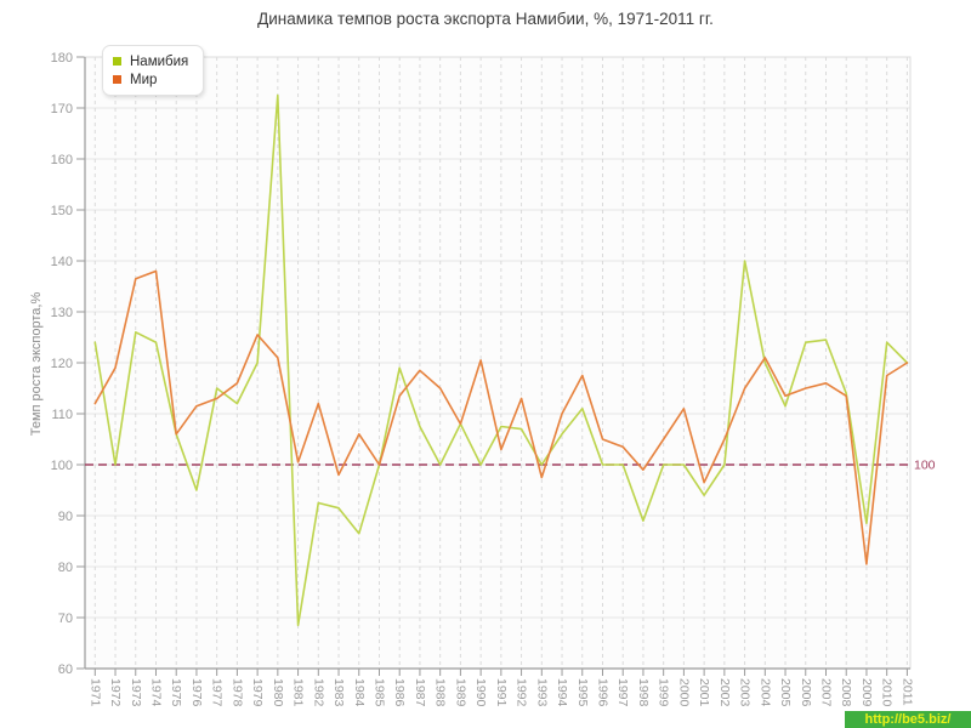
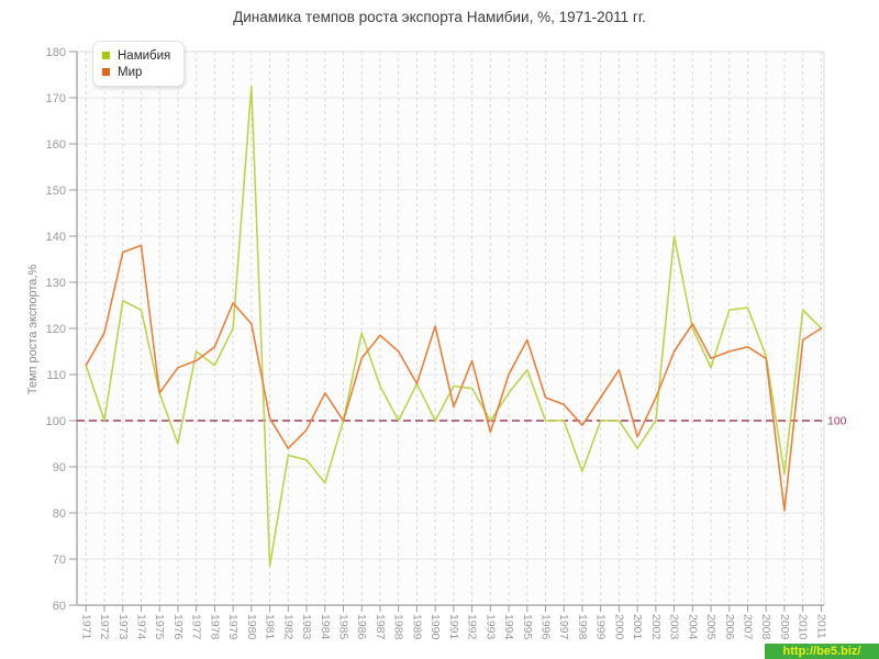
Намибия/1971: 124 -> 112
Мир/1982: 112 -> 94
